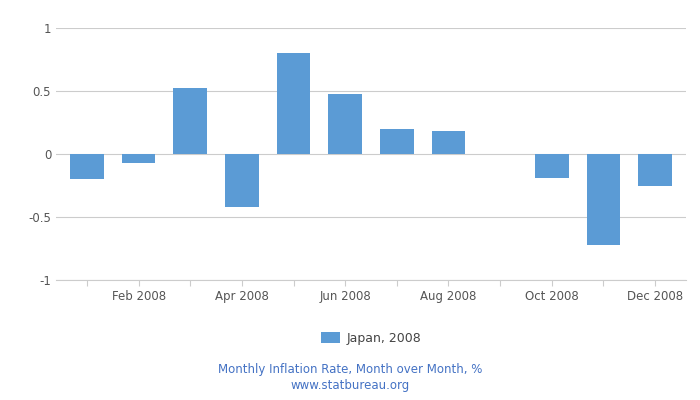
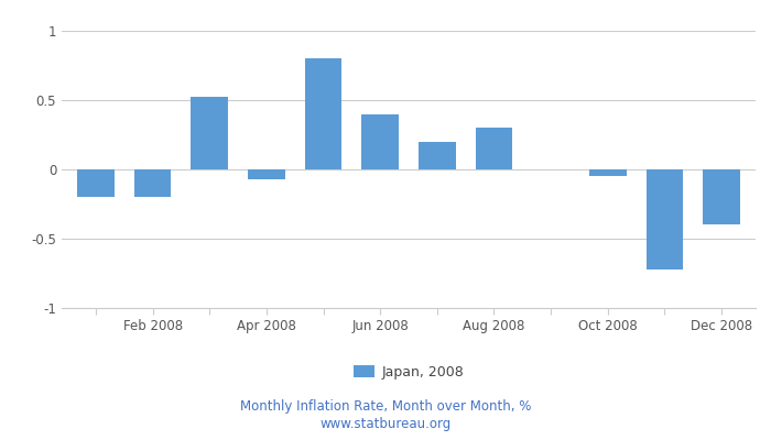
Feb 2008: -0.07 -> -0.20
Apr 2008: -0.42 -> -0.07
Jun 2008: 0.48 -> 0.40
Aug 2008: 0.18 -> 0.30
Oct 2008: -0.19 -> -0.05
Dec 2008: -0.25 -> -0.40
